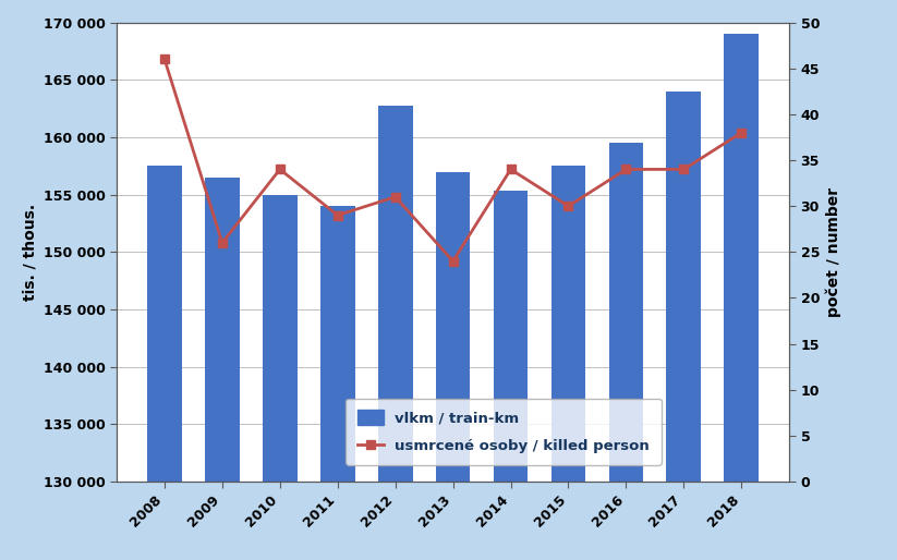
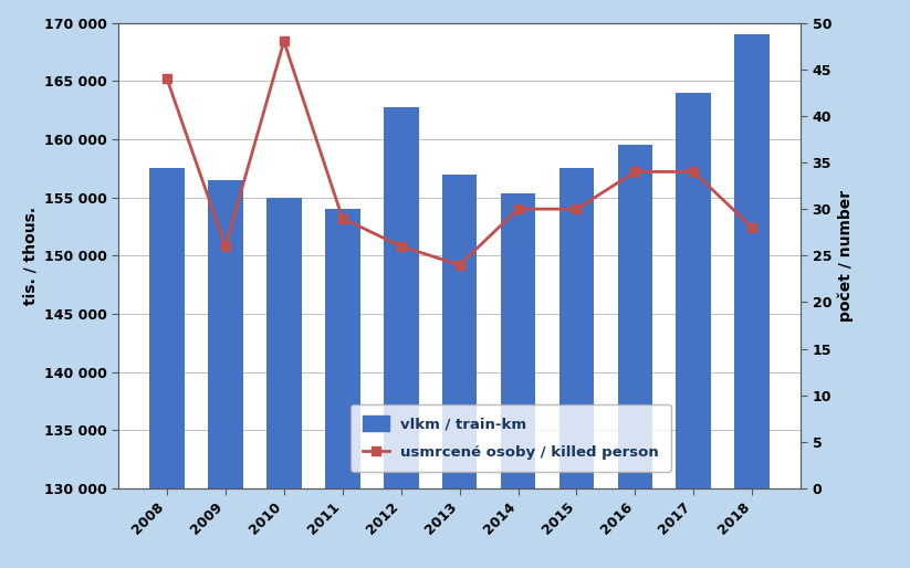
usmrcené osoby / killed person/2008: 46 -> 44
usmrcené osoby / killed person/2010: 34 -> 48
usmrcené osoby / killed person/2012: 31 -> 26
usmrcené osoby / killed person/2014: 34 -> 30
usmrcené osoby / killed person/2018: 38 -> 28
